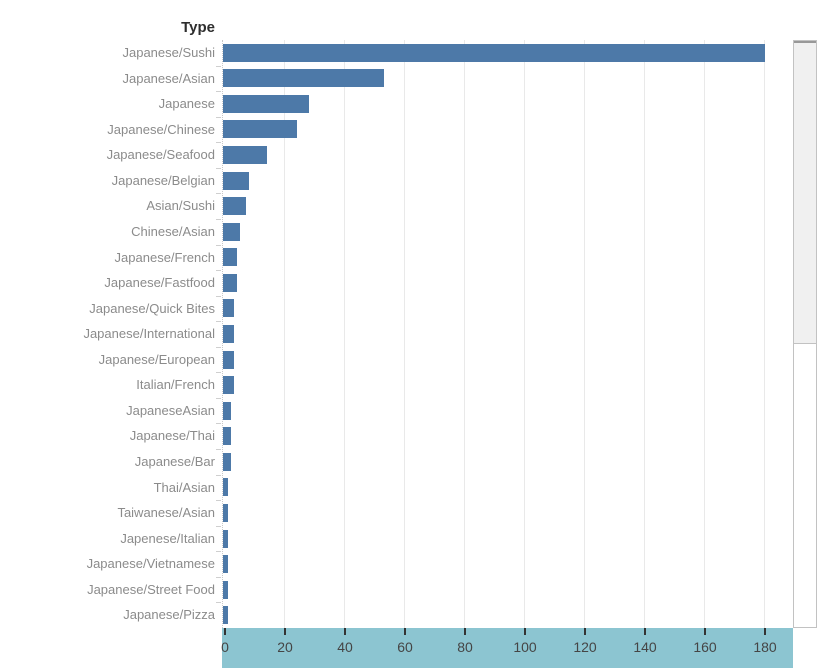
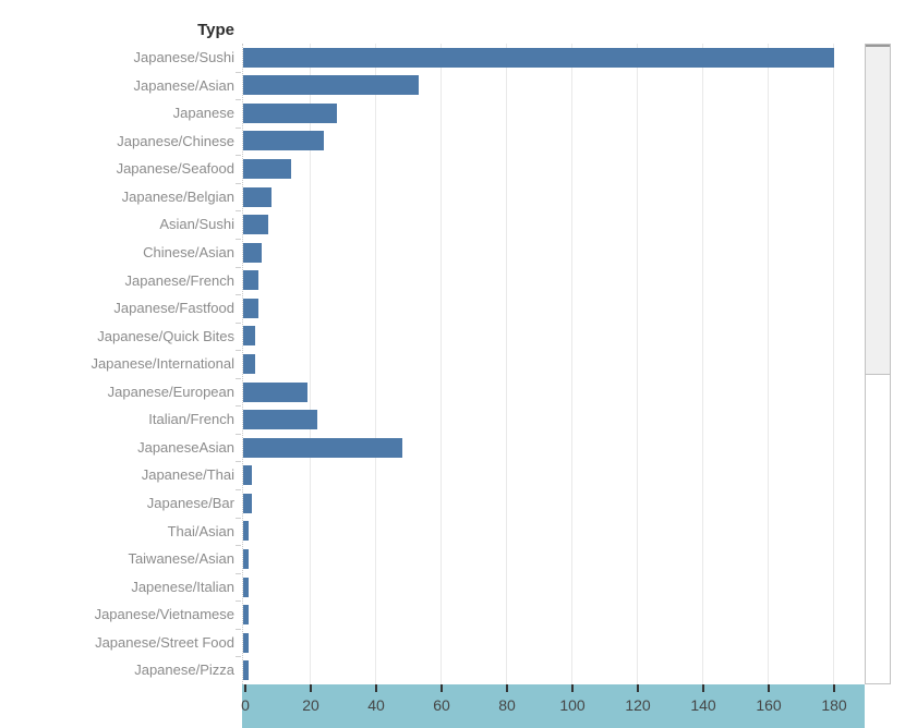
Japanese/European: 3 -> 19
Italian/French: 3 -> 22
JapaneseAsian: 2 -> 48
